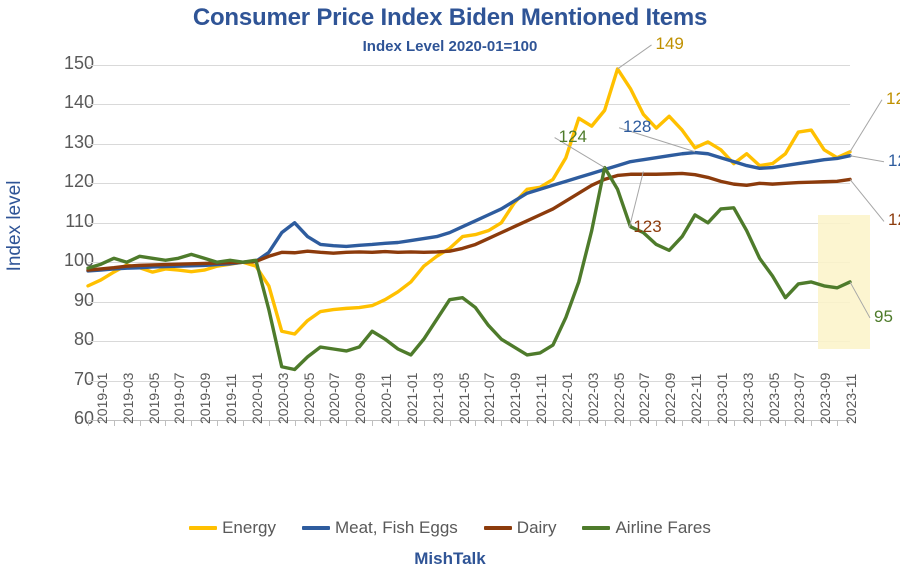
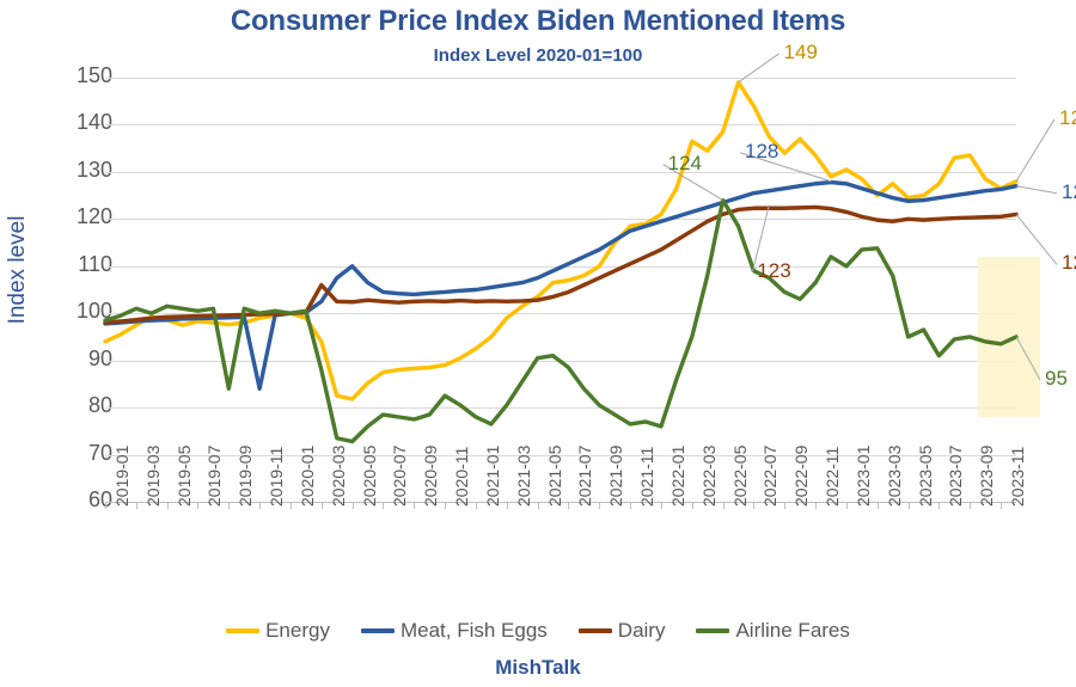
Airline Fares/2019-09: 102 -> 84
Meat, Fish Eggs/2019-11: 99 -> 84
Dairy/2020-03: 102 -> 106
Airline Fares/2022-01: 79 -> 76
Airline Fares/2023-05: 101 -> 95
